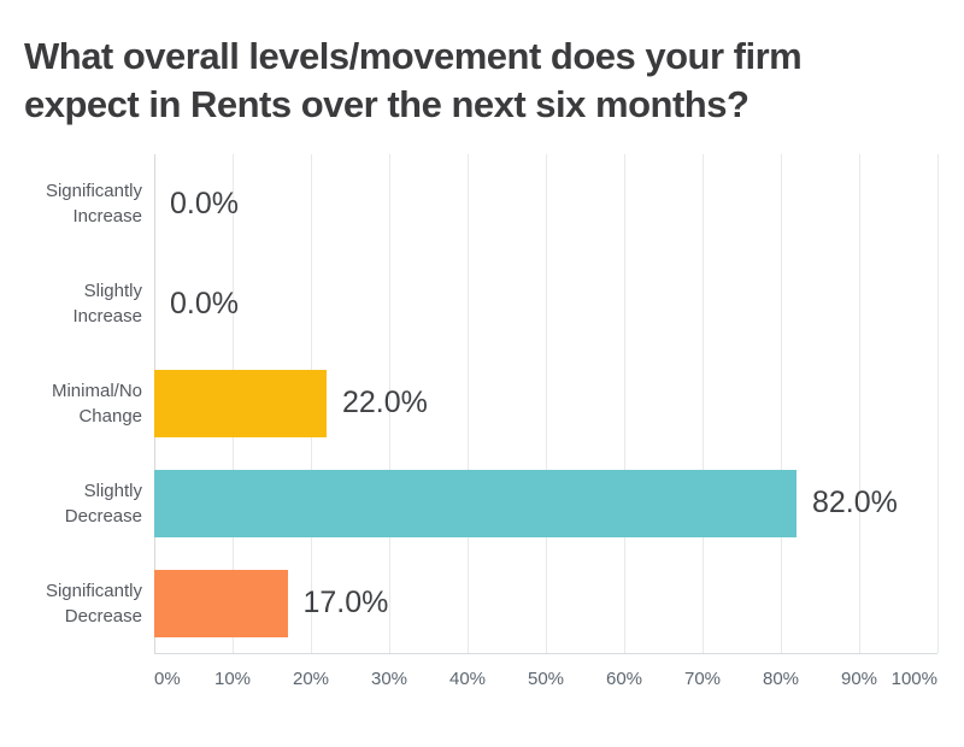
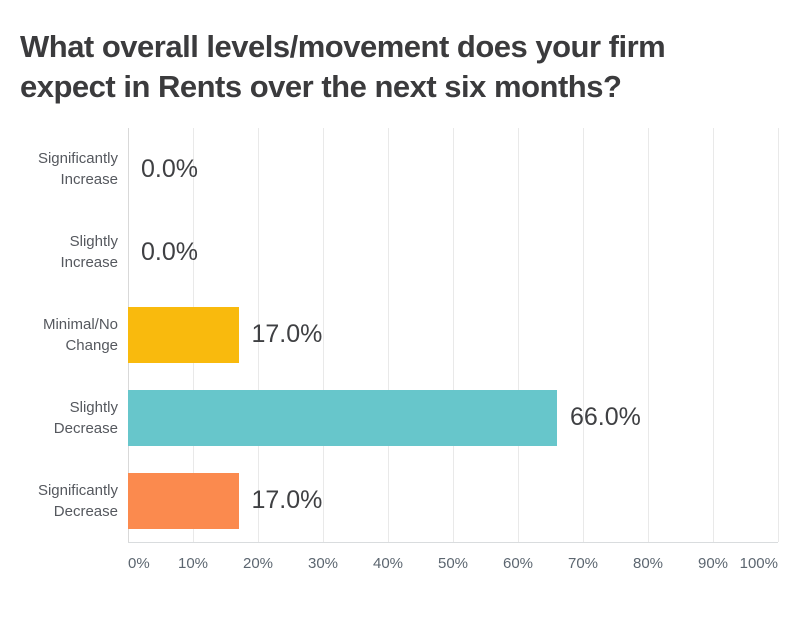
Minimal/No Change: 22.0% -> 17.0%
Slightly Decrease: 82.0% -> 66.0%
